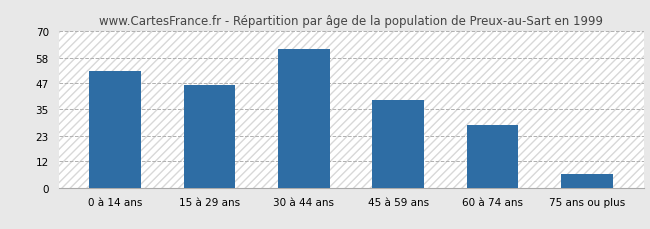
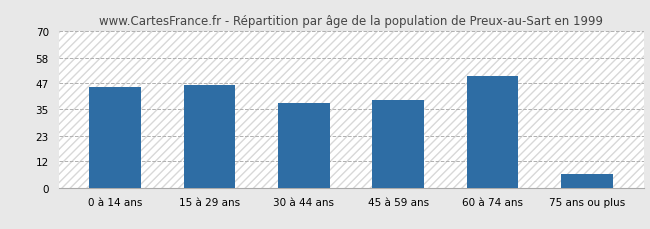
0 à 14 ans: 52 -> 45
30 à 44 ans: 62 -> 38
60 à 74 ans: 28 -> 50
